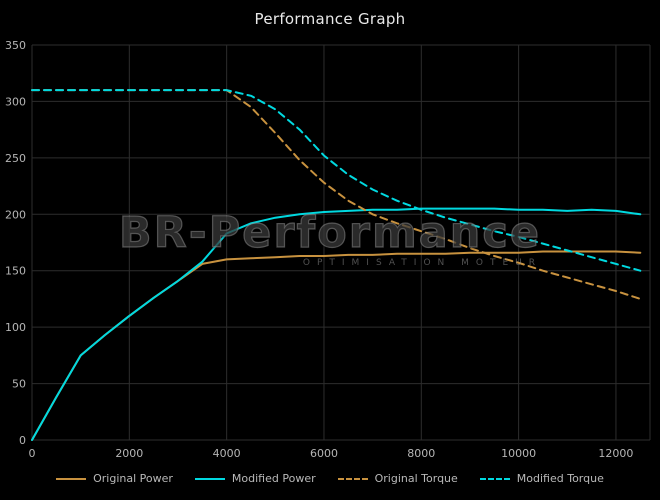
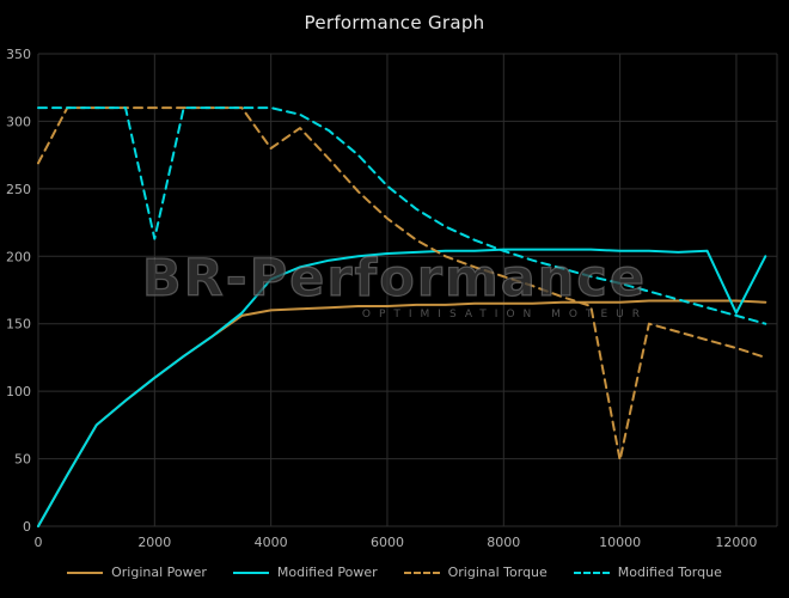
Original Torque/0: 310 -> 269
Modified Torque/2000: 310 -> 213
Original Torque/4000: 310 -> 280
Original Torque/10000: 157 -> 49
Modified Power/12000: 203 -> 158
